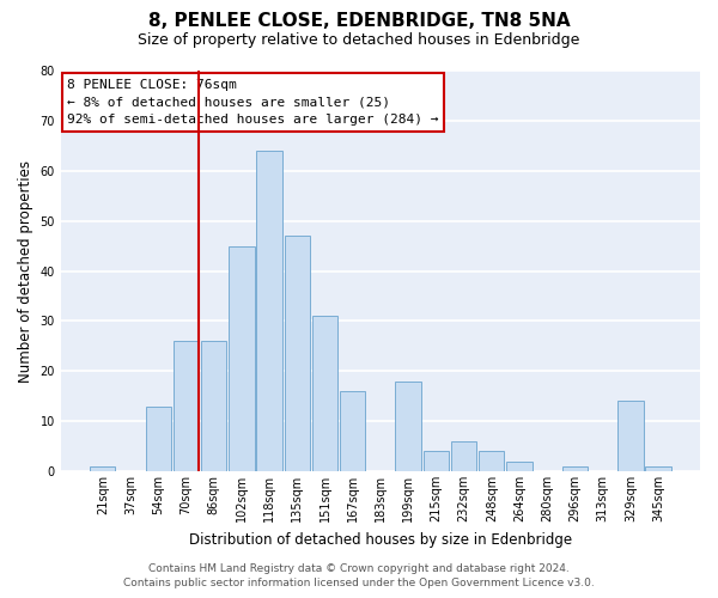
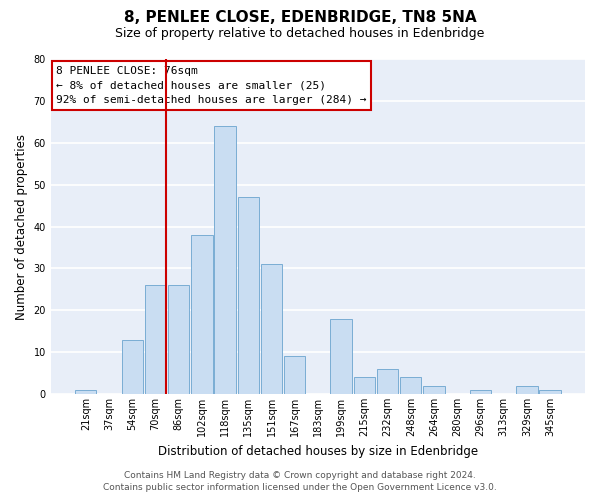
102sqm: 45 -> 38
167sqm: 16 -> 9
329sqm: 14 -> 2
